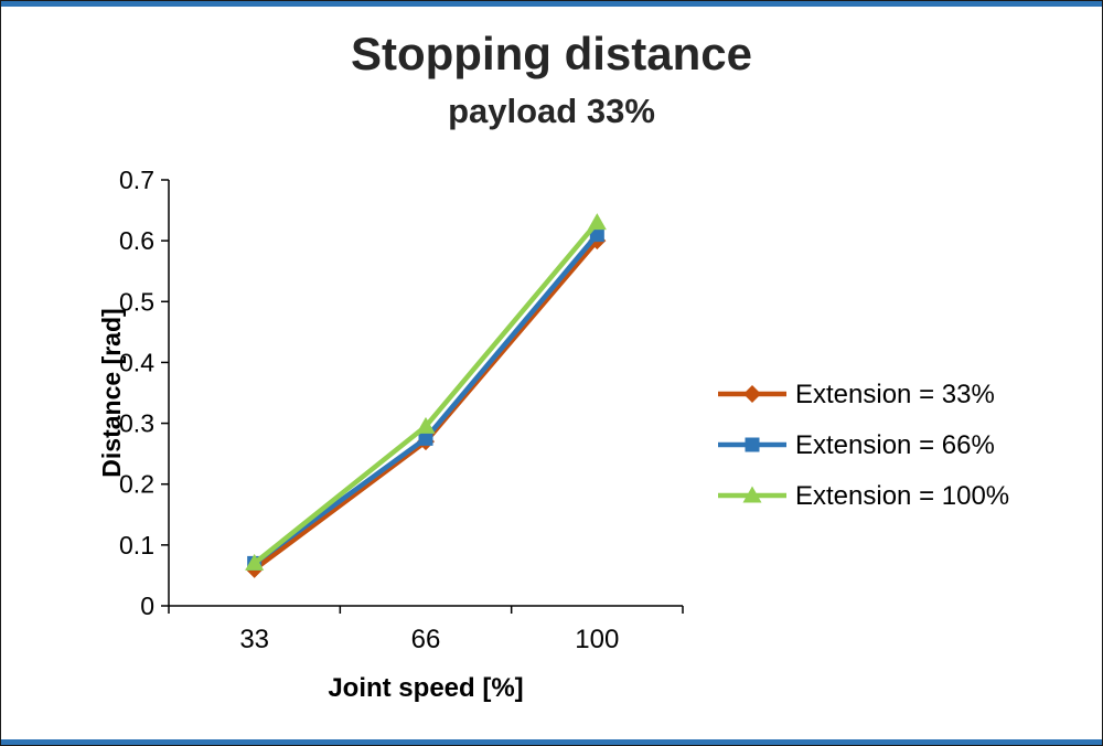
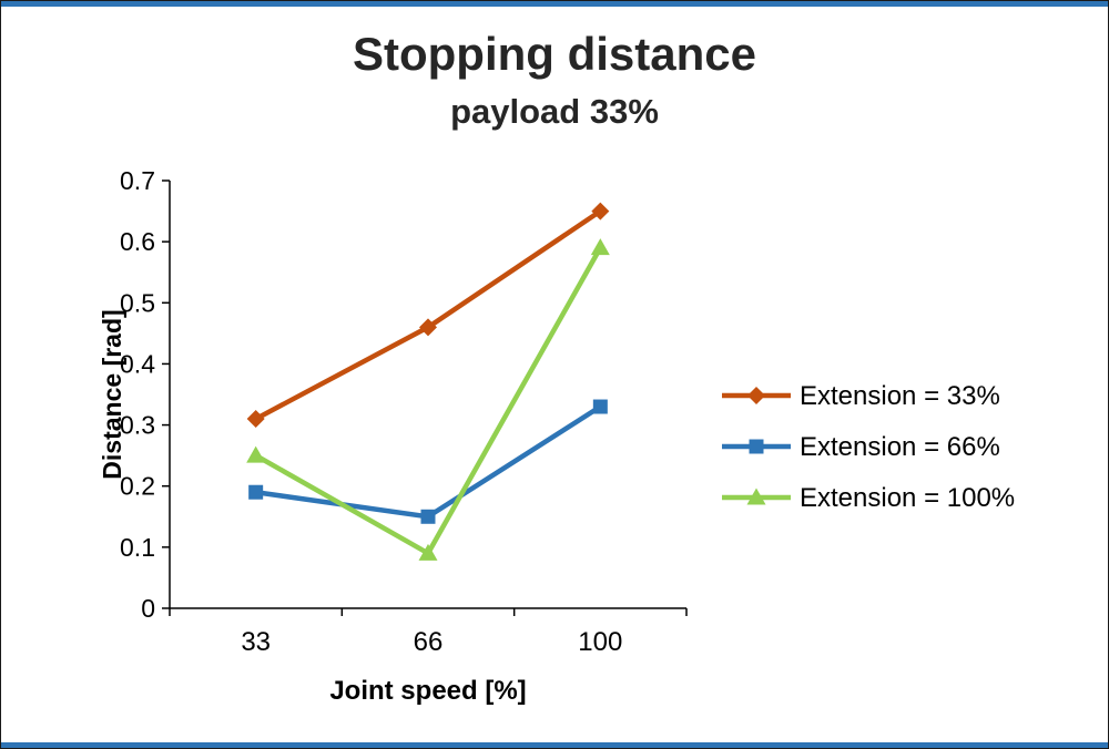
Extension = 33%/33: 0.06 -> 0.31
Extension = 66%/33: 0.07 -> 0.19
Extension = 100%/33: 0.07 -> 0.25
Extension = 33%/66: 0.27 -> 0.46
Extension = 66%/66: 0.28 -> 0.15
Extension = 100%/66: 0.29 -> 0.09
Extension = 33%/100: 0.60 -> 0.65
Extension = 66%/100: 0.61 -> 0.33
Extension = 100%/100: 0.63 -> 0.59
